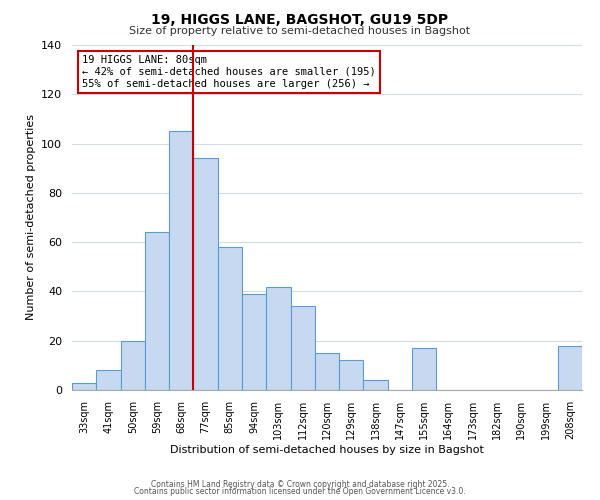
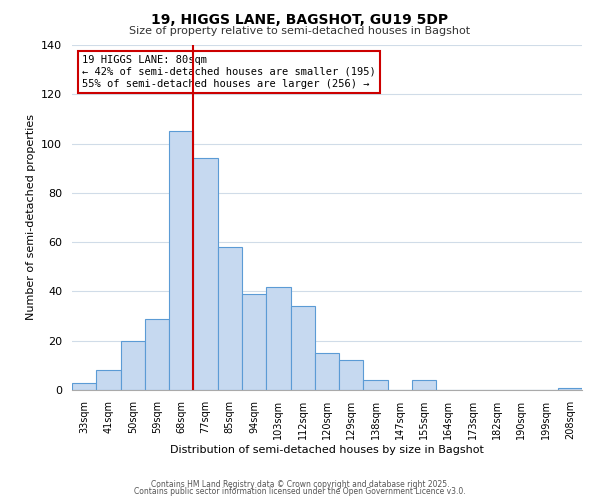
59sqm: 64 -> 29
155sqm: 17 -> 4
208sqm: 18 -> 1
